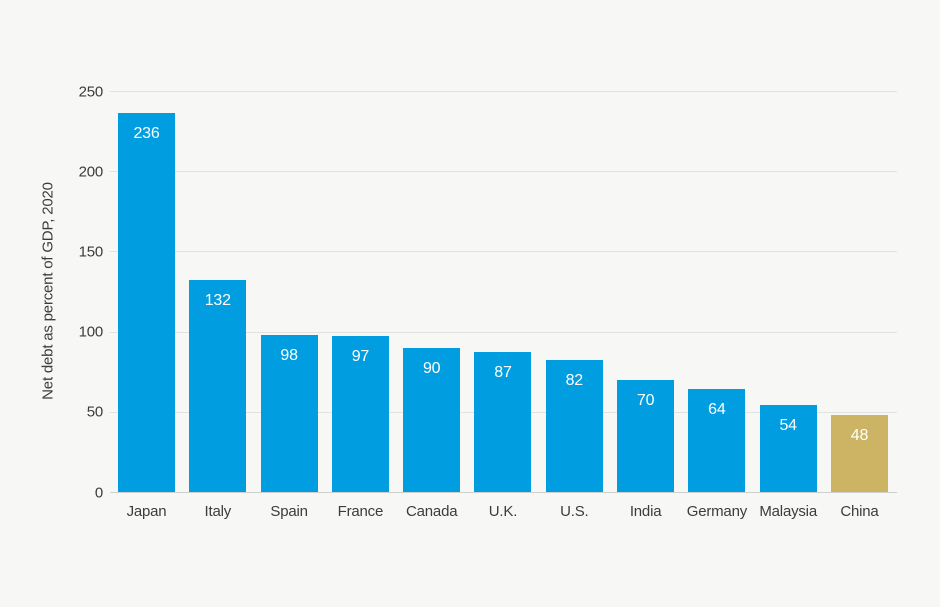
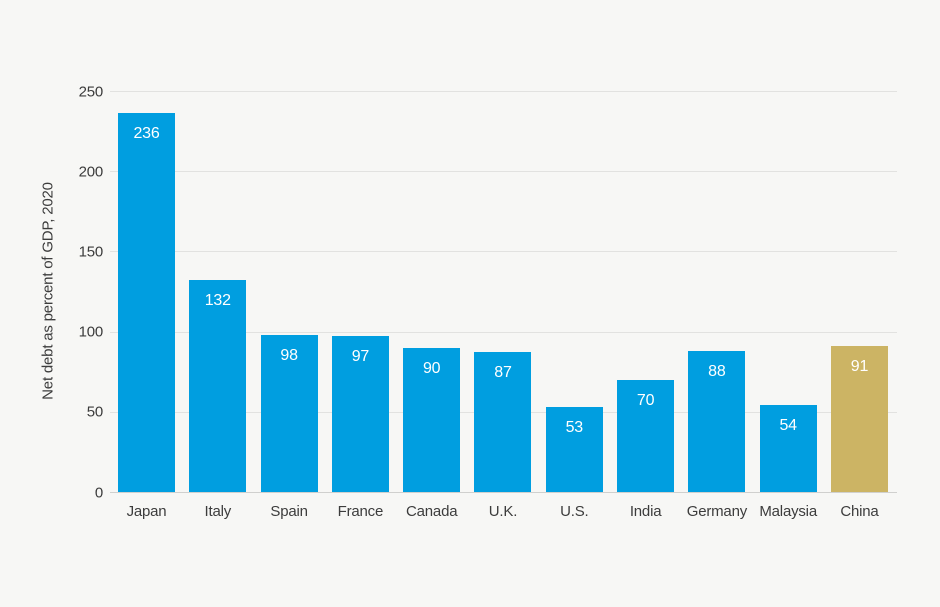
U.S.: 82 -> 53
Germany: 64 -> 88
China: 48 -> 91
